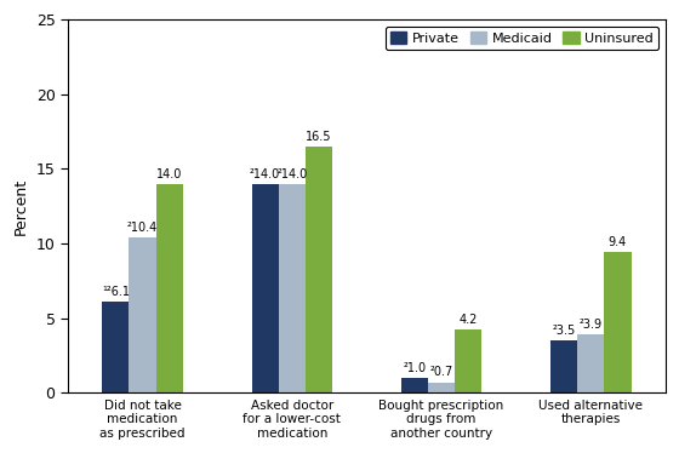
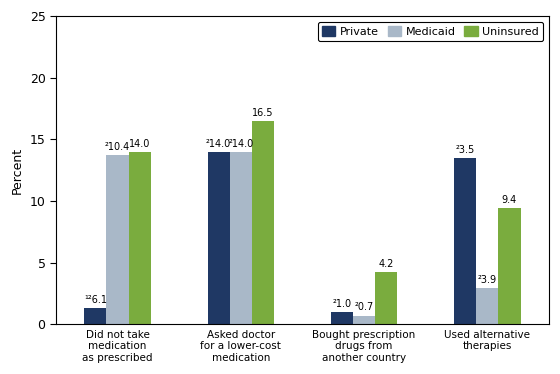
Private/Did not take medication as prescribed: 6.1 -> 1.3
Medicaid/Did not take medication as prescribed: 10.4 -> 13.7
Private/Used alternative therapies: 3.5 -> 13.5
Medicaid/Used alternative therapies: 3.9 -> 2.9
